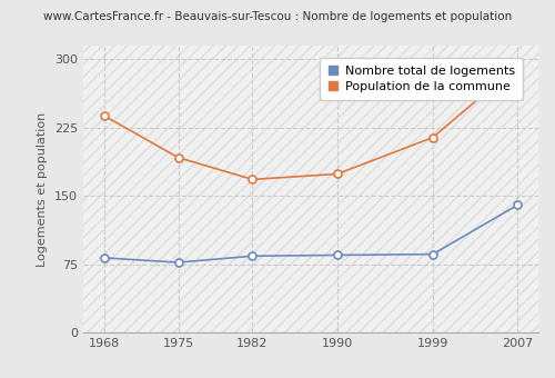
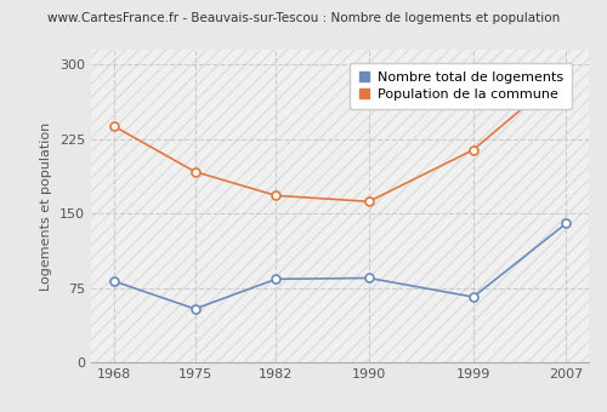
Nombre total de logements/1975: 77 -> 54
Population de la commune/1990: 174 -> 162
Nombre total de logements/1999: 86 -> 66
